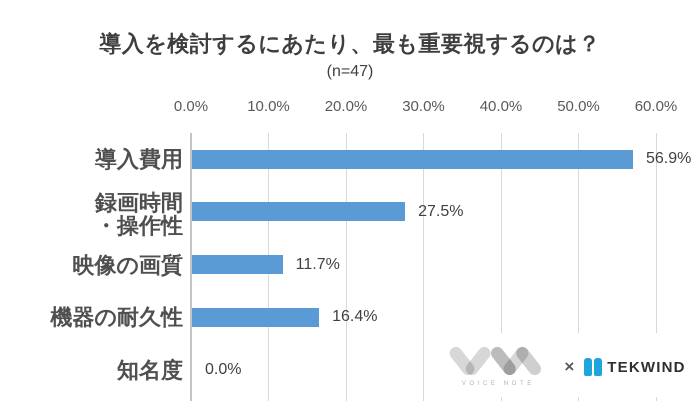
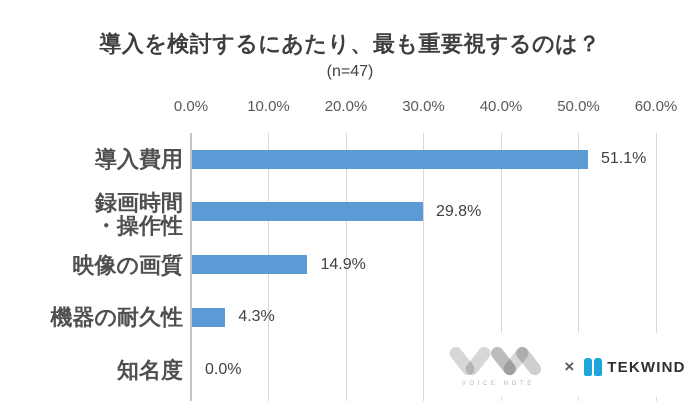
導入費用: 56.9% -> 51.1%
録画時間 ・操作性: 27.5% -> 29.8%
映像の画質: 11.7% -> 14.9%
機器の耐久性: 16.4% -> 4.3%
